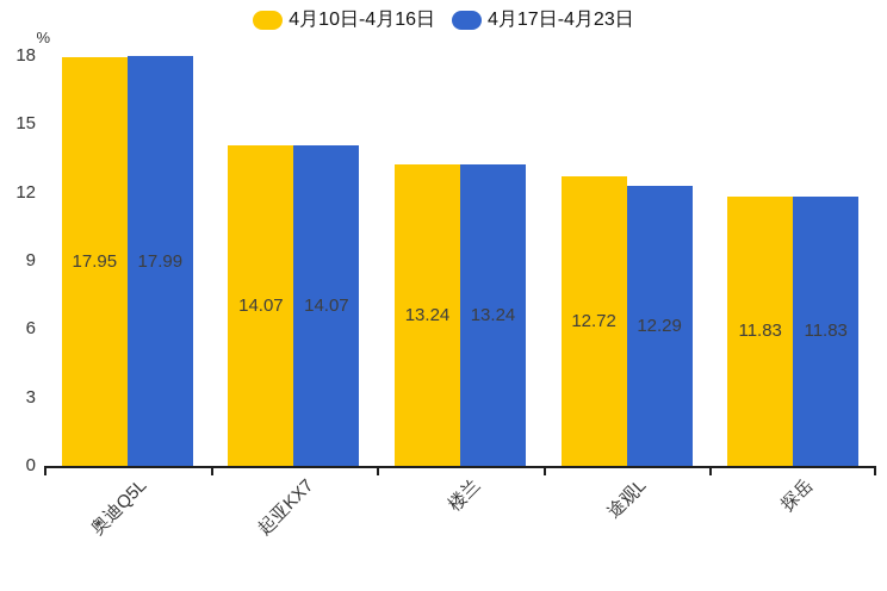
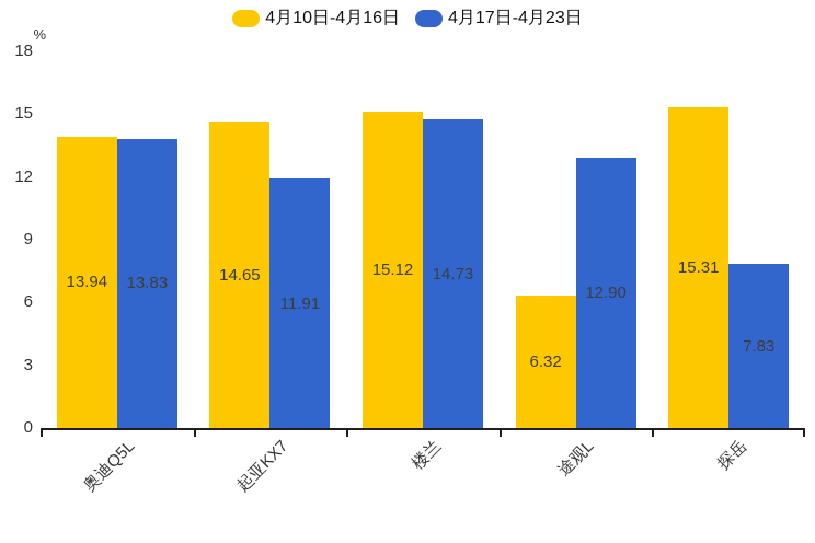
4月10日-4月16日/奥迪Q5L: 17.95 -> 13.94
4月17日-4月23日/奥迪Q5L: 17.99 -> 13.83
4月10日-4月16日/起亚KX7: 14.07 -> 14.65
4月17日-4月23日/起亚KX7: 14.07 -> 11.91
4月10日-4月16日/楼兰: 13.24 -> 15.12
4月17日-4月23日/楼兰: 13.24 -> 14.73
4月10日-4月16日/途观L: 12.72 -> 6.32
4月17日-4月23日/途观L: 12.29 -> 12.90
4月10日-4月16日/探岳: 11.83 -> 15.31
4月17日-4月23日/探岳: 11.83 -> 7.83
